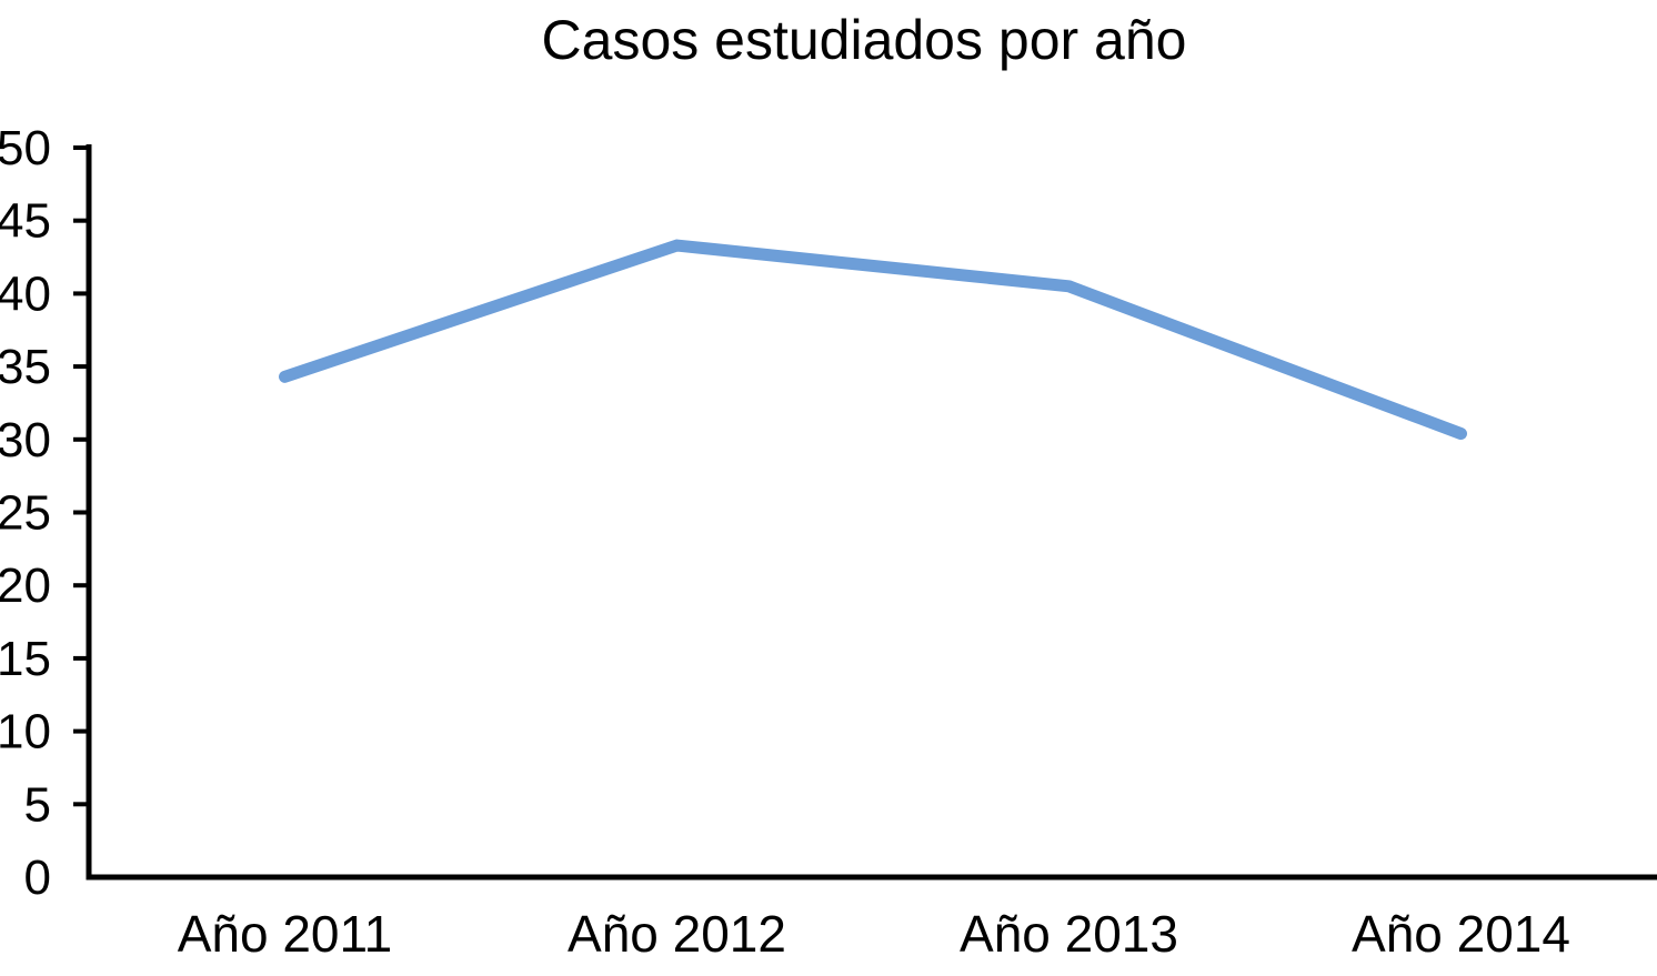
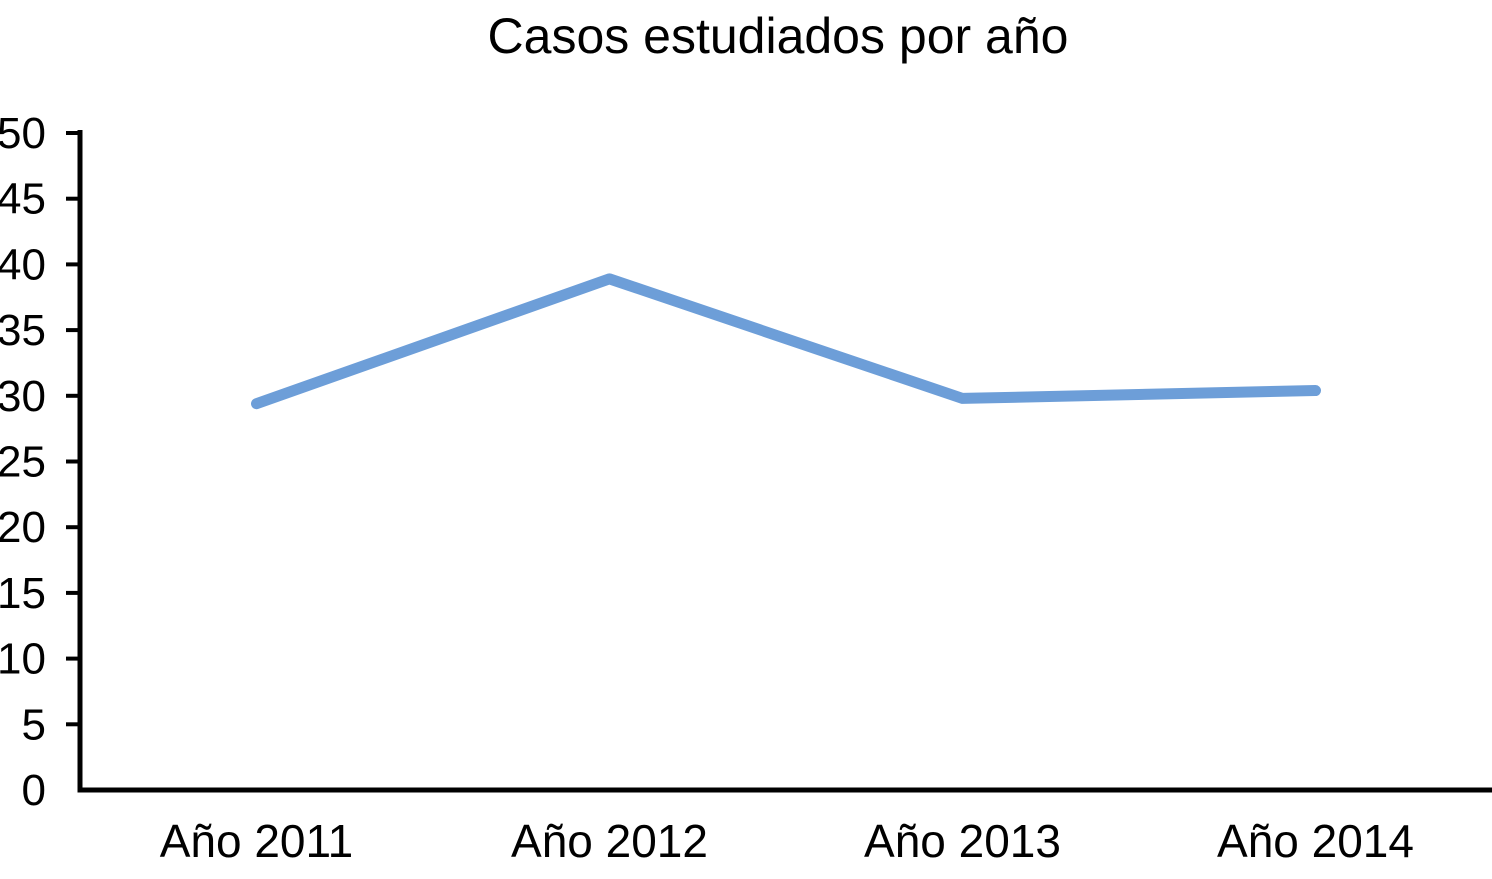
Año 2011: 34.3 -> 29.4
Año 2012: 43.3 -> 38.9
Año 2013: 40.5 -> 29.8
